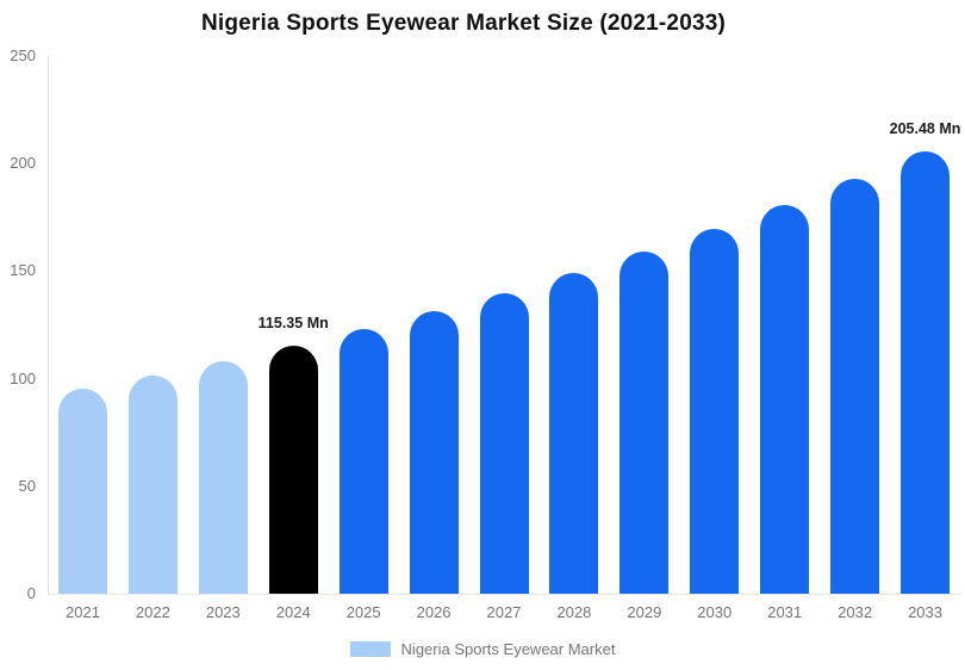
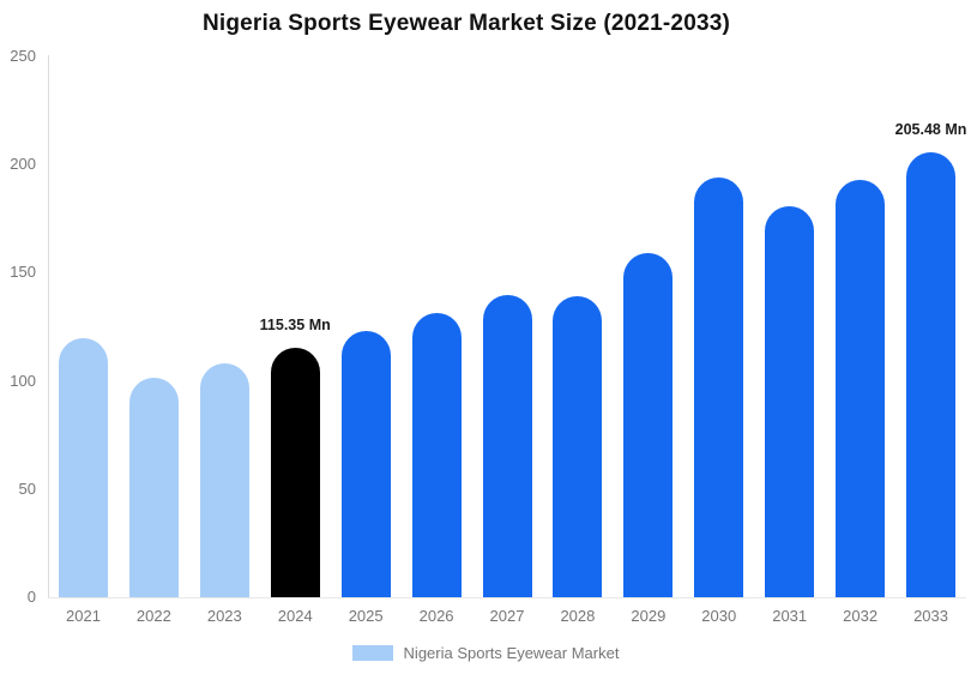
2021: 95 -> 120
2028: 149 -> 139
2030: 170 -> 194
